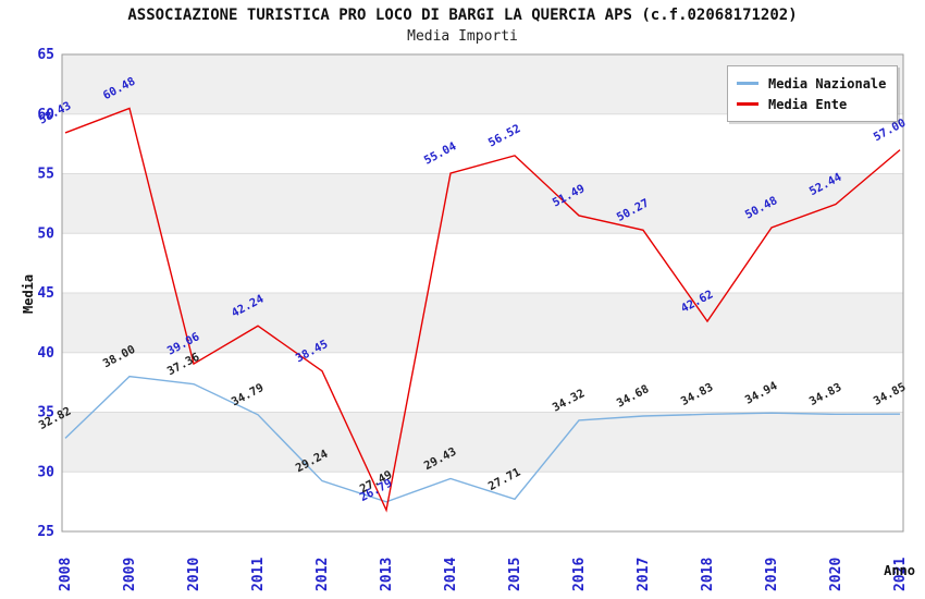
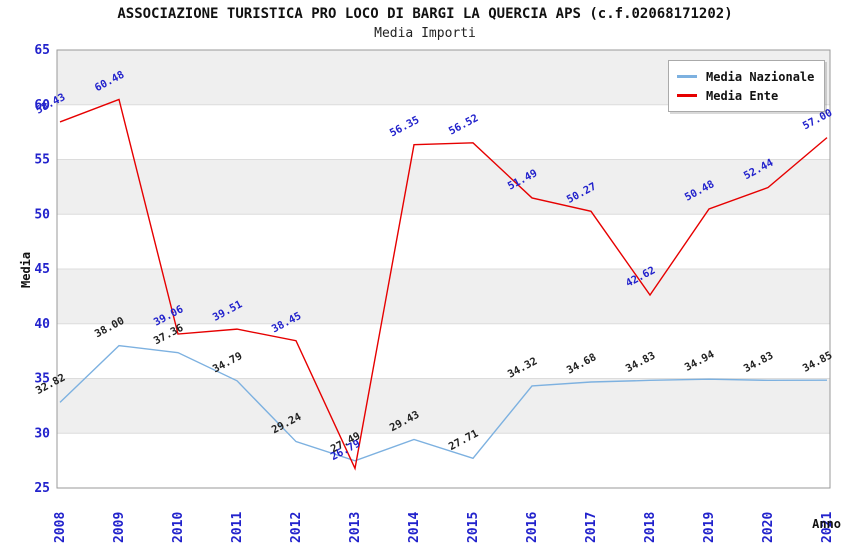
Media Ente/2011: 42.24 -> 39.51
Media Ente/2014: 55.04 -> 56.35
